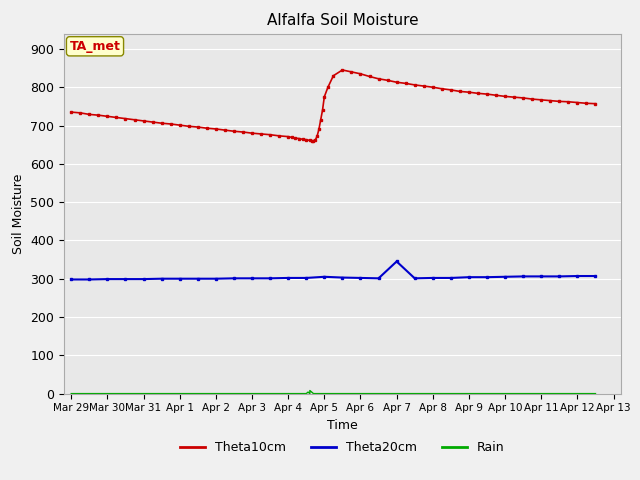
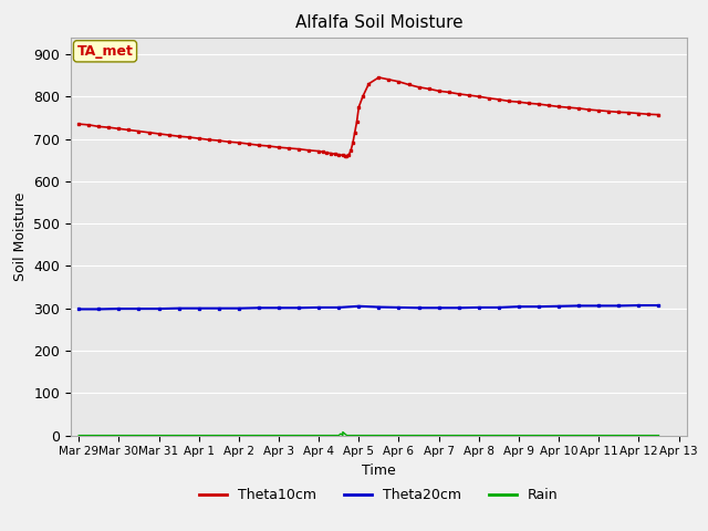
Theta20cm/Apr 7: 345 -> 301
